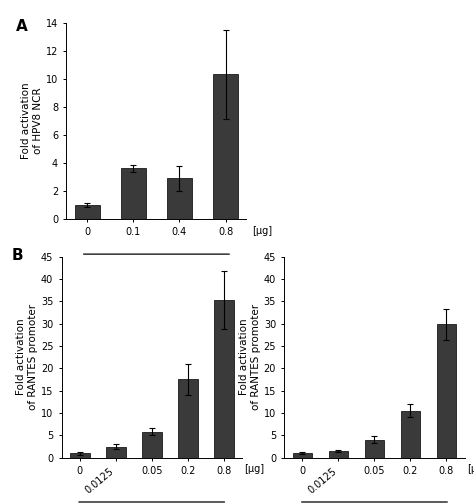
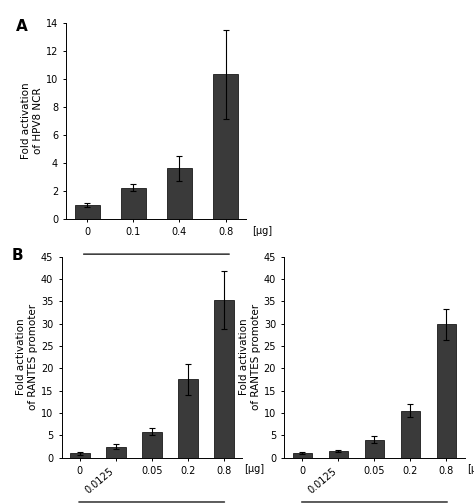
0.1: 3.6 -> 2.2
0.4: 2.9 -> 3.6
